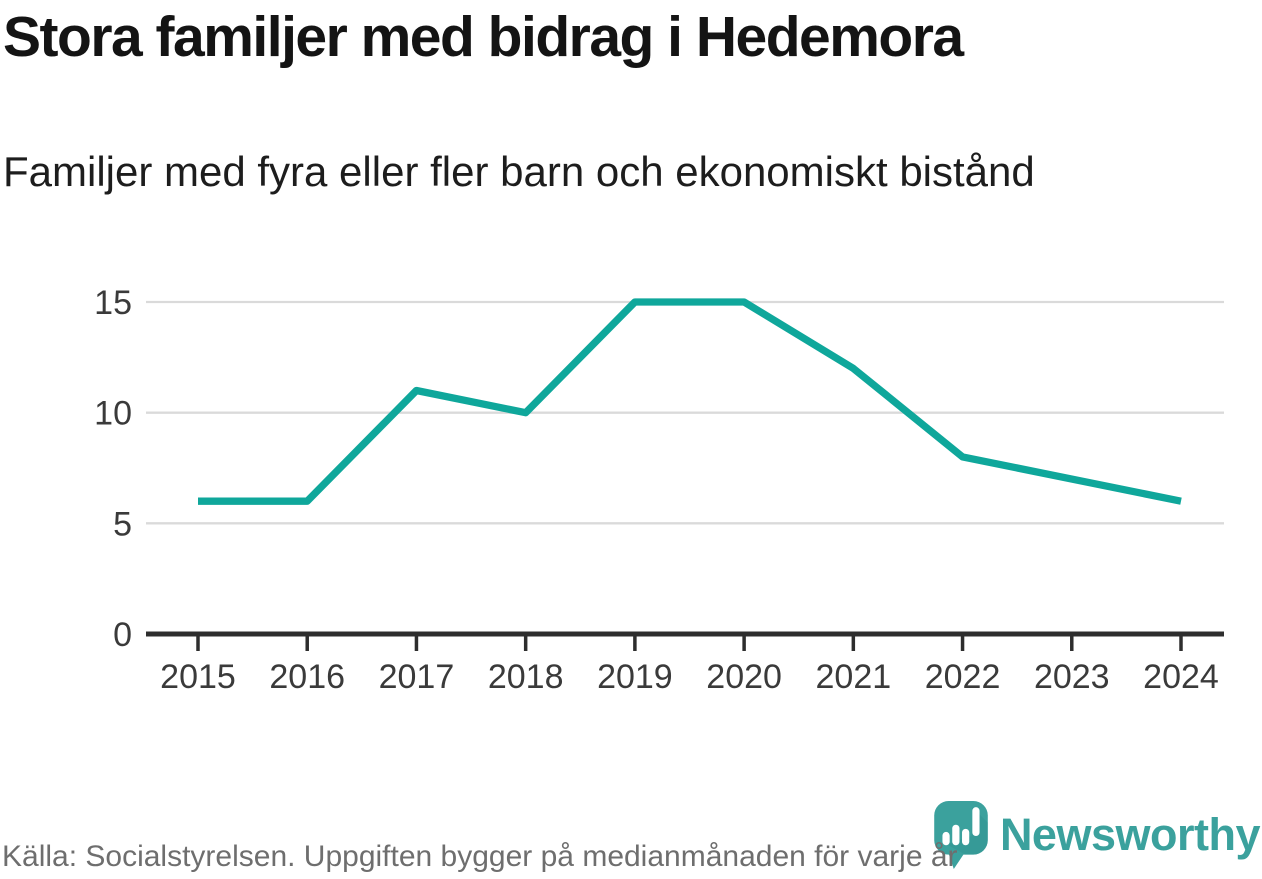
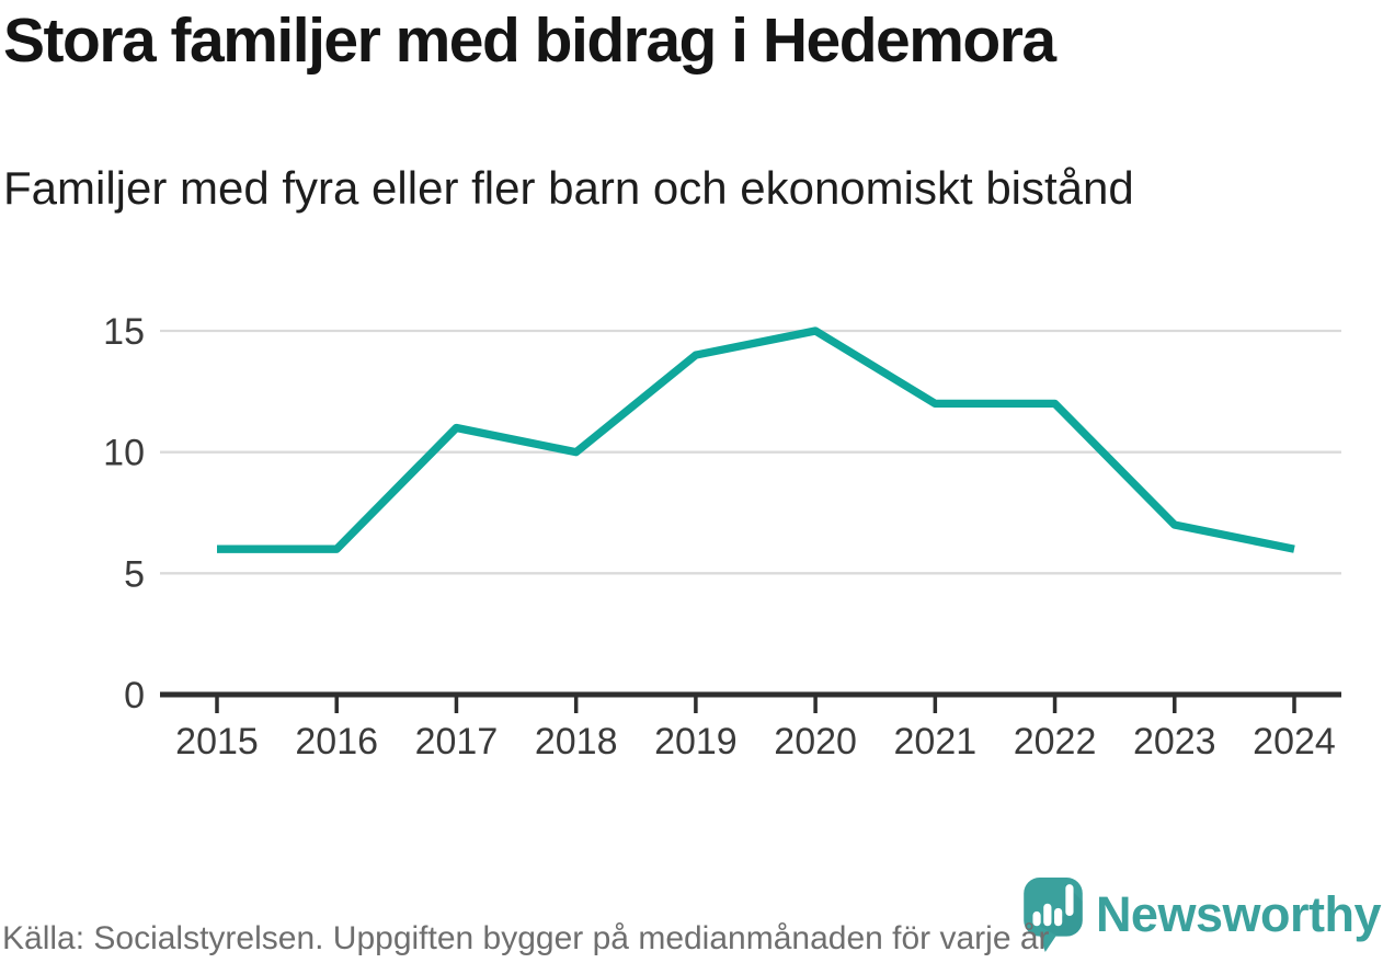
2019: 15 -> 14
2022: 8 -> 12
